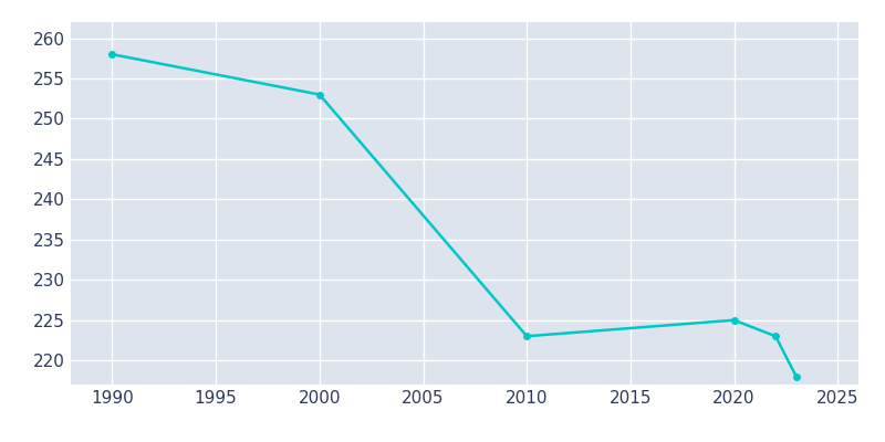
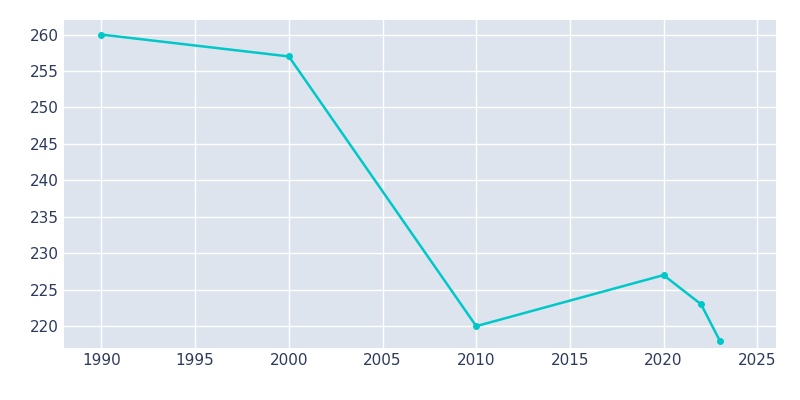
1990: 258 -> 260
2000: 253 -> 257
2010: 223 -> 220
2020: 225 -> 227
